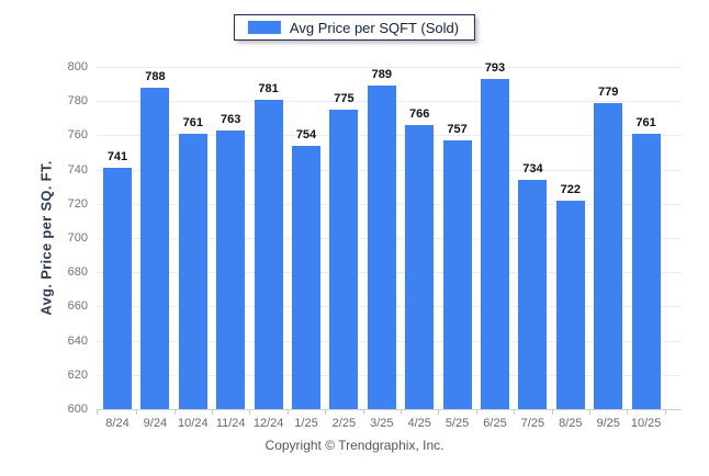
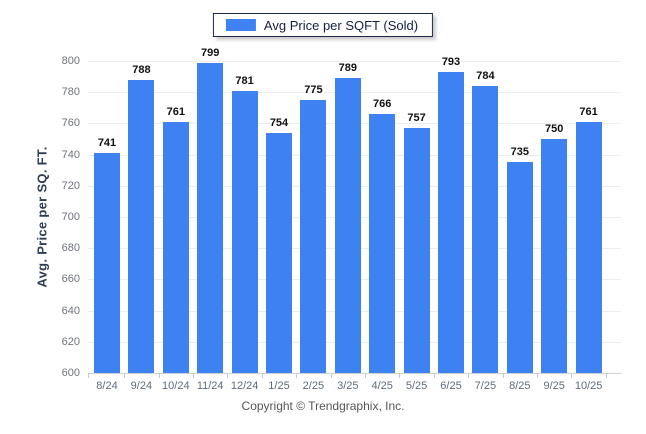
11/24: 763 -> 799
7/25: 734 -> 784
8/25: 722 -> 735
9/25: 779 -> 750
